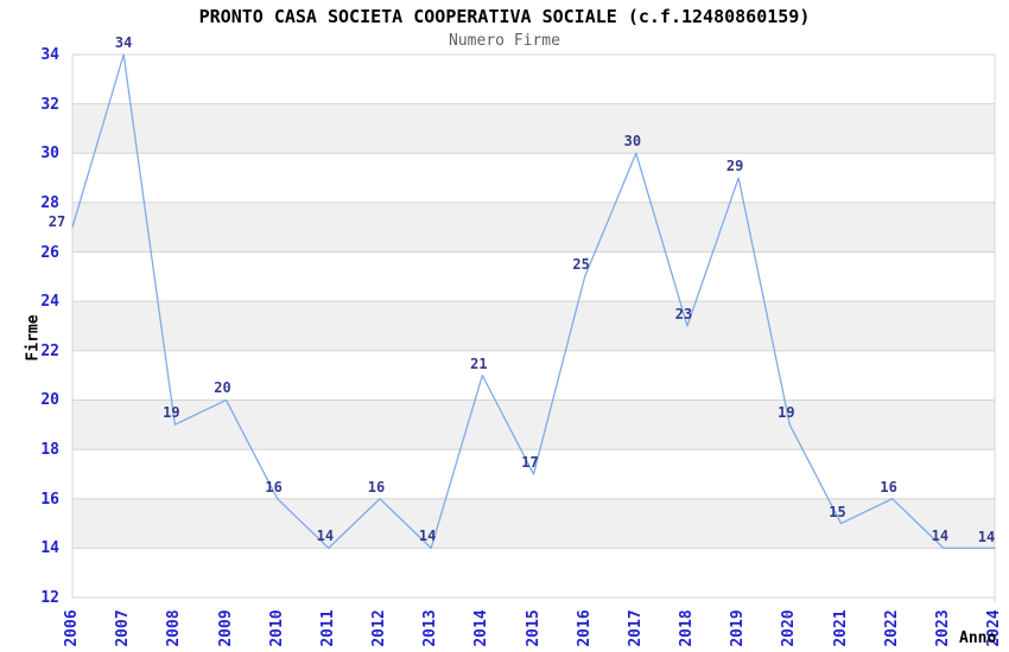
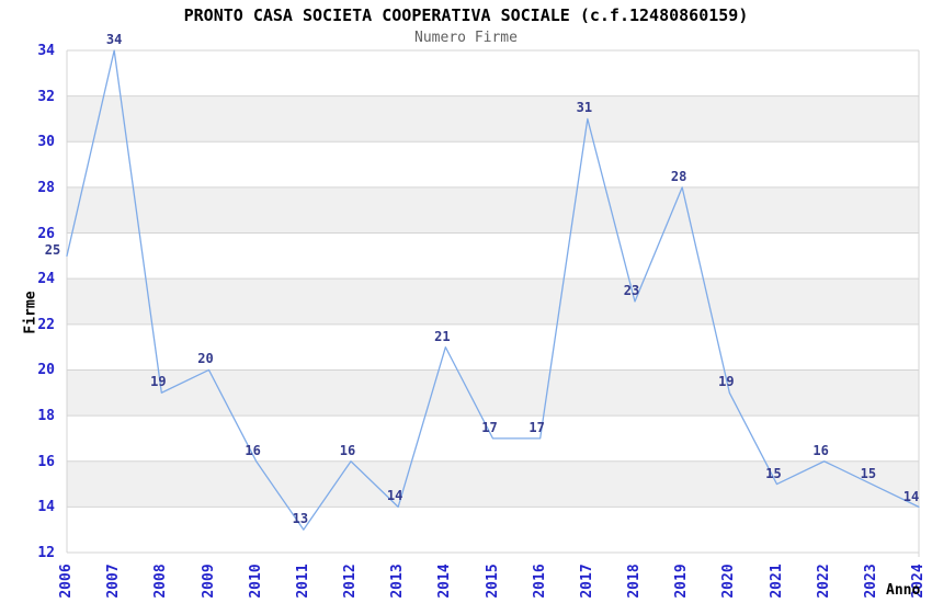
2006: 27 -> 25
2011: 14 -> 13
2016: 25 -> 17
2017: 30 -> 31
2019: 29 -> 28
2023: 14 -> 15
